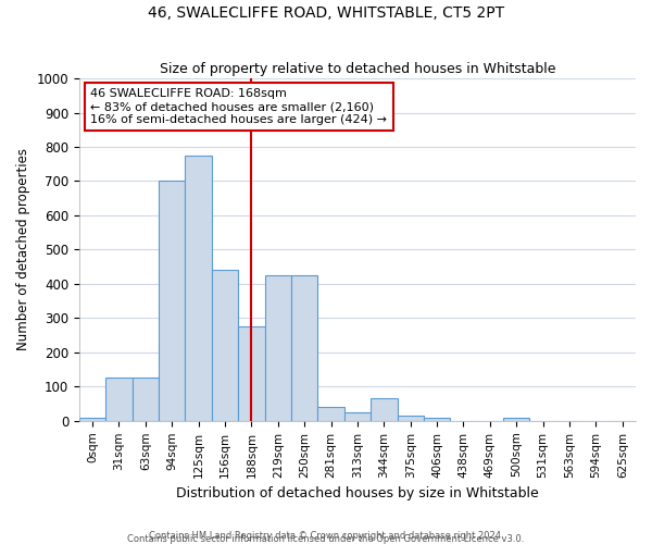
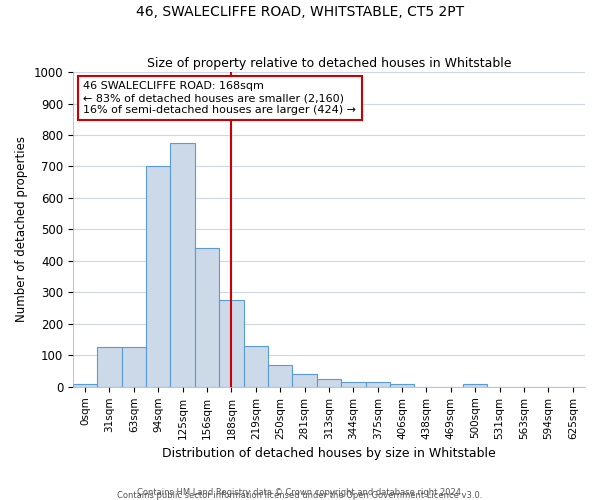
219sqm: 425 -> 130
250sqm: 425 -> 68
344sqm: 65 -> 15
